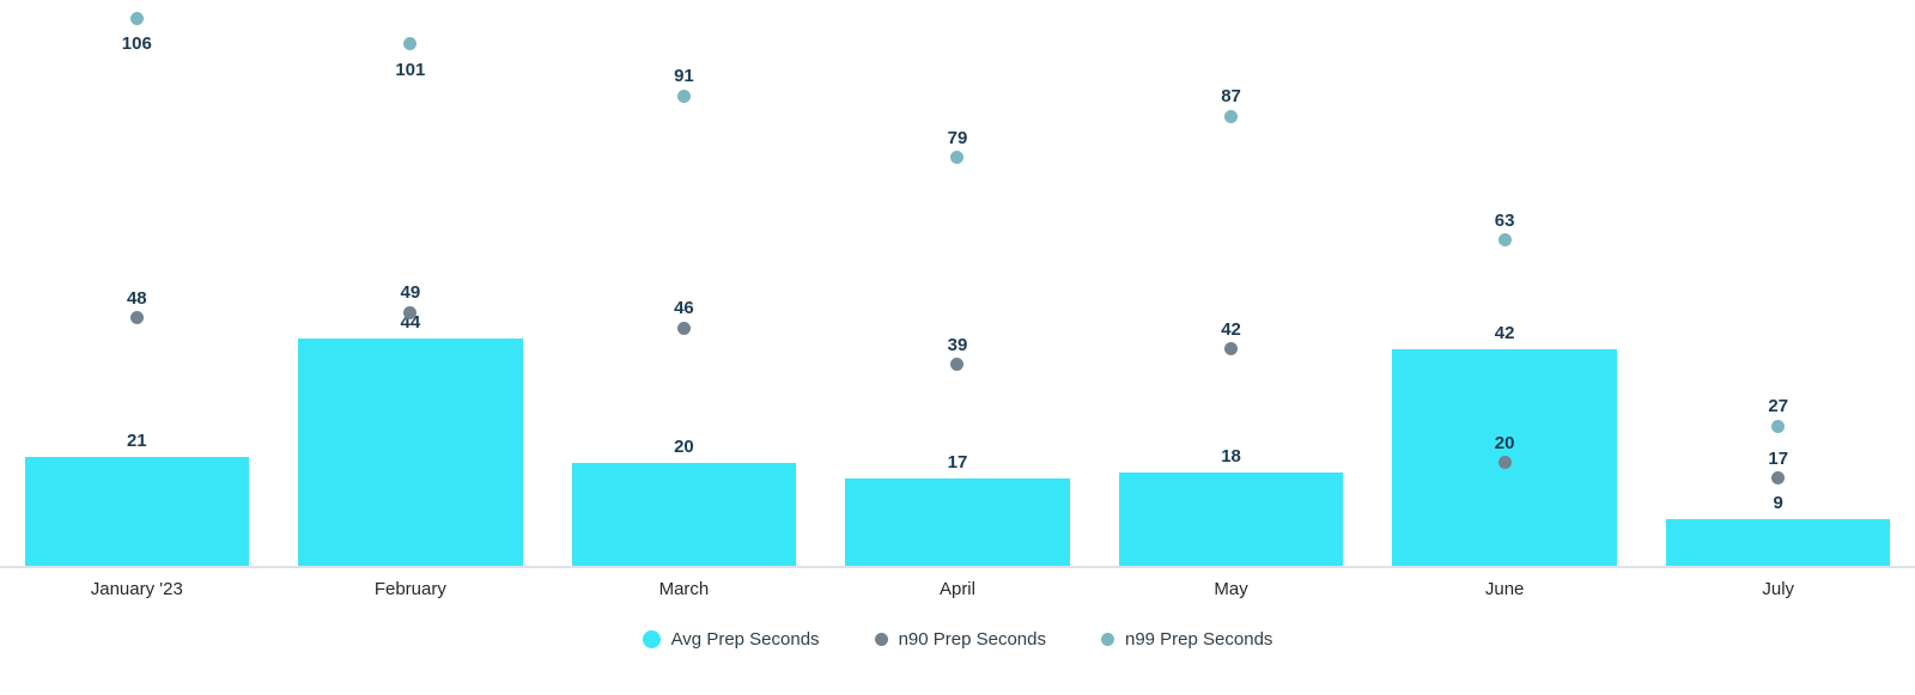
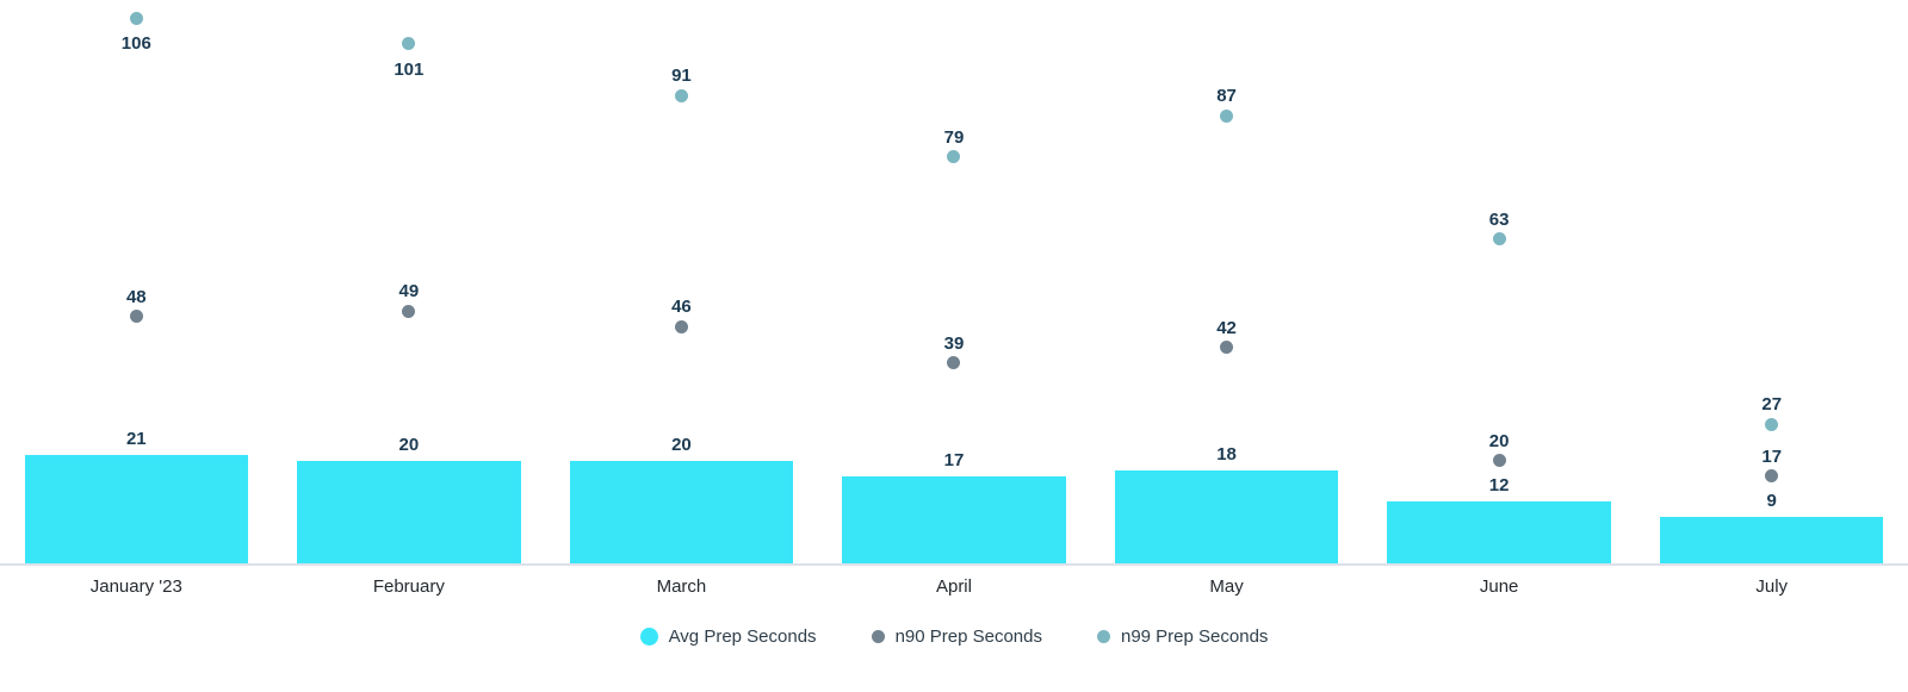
Avg Prep Seconds/February: 44 -> 20
Avg Prep Seconds/June: 42 -> 12
